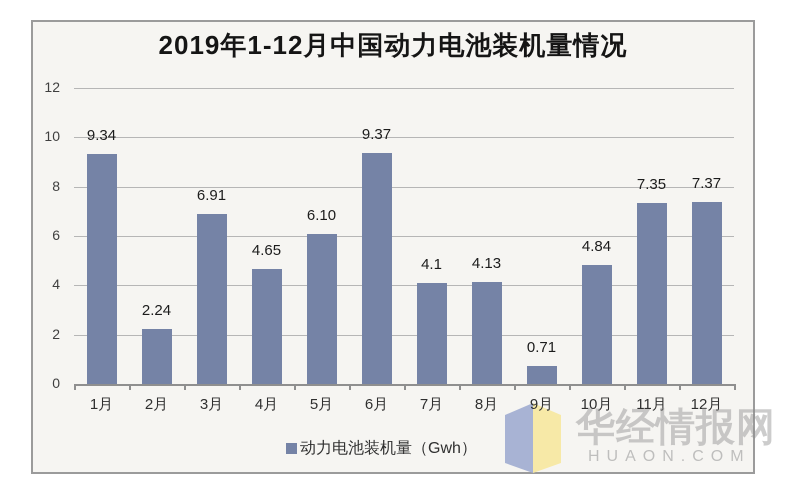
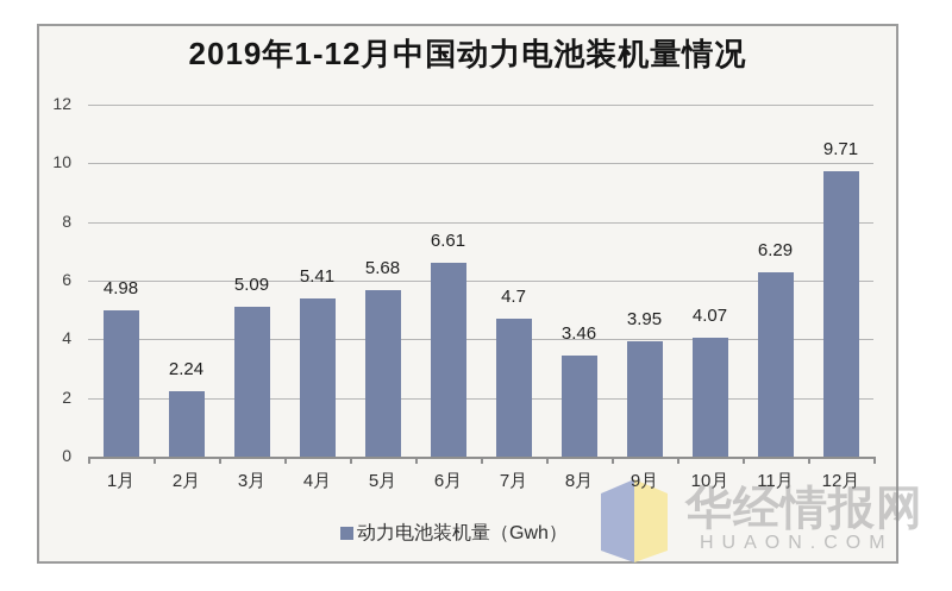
1月: 9.34 -> 4.98
3月: 6.91 -> 5.09
4月: 4.65 -> 5.41
5月: 6.10 -> 5.68
6月: 9.37 -> 6.61
7月: 4.1 -> 4.7
8月: 4.13 -> 3.46
9月: 0.71 -> 3.95
10月: 4.84 -> 4.07
11月: 7.35 -> 6.29
12月: 7.37 -> 9.71
